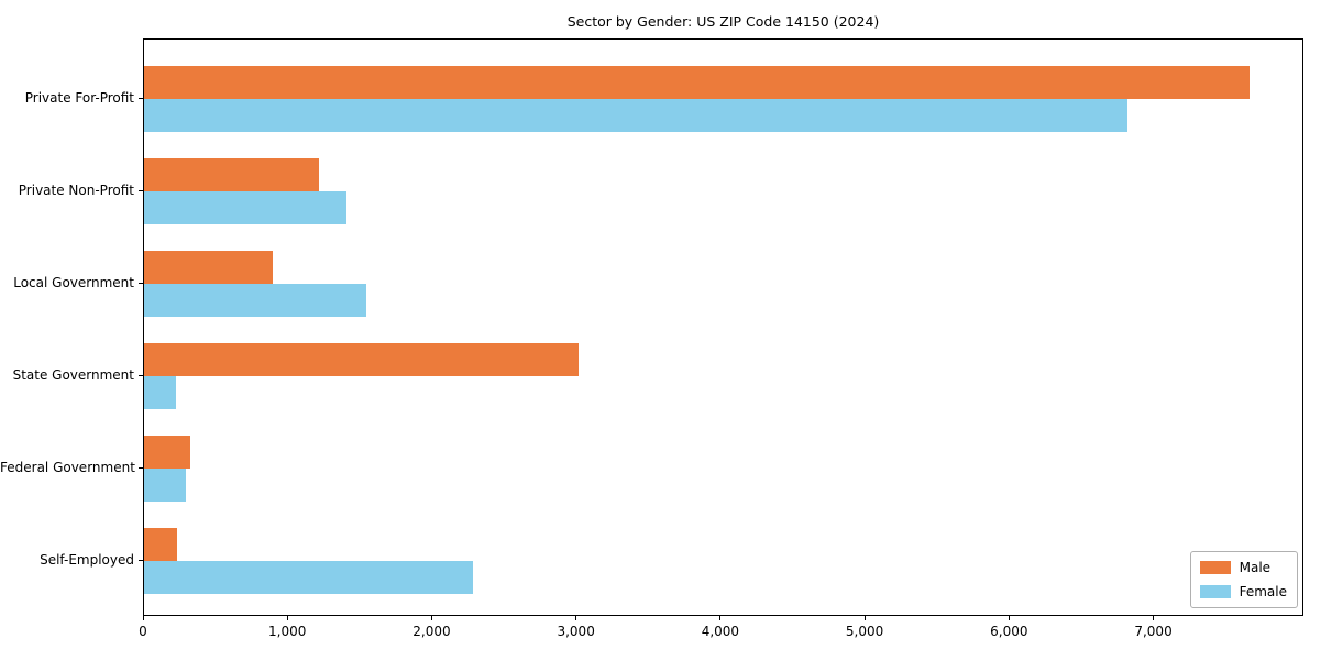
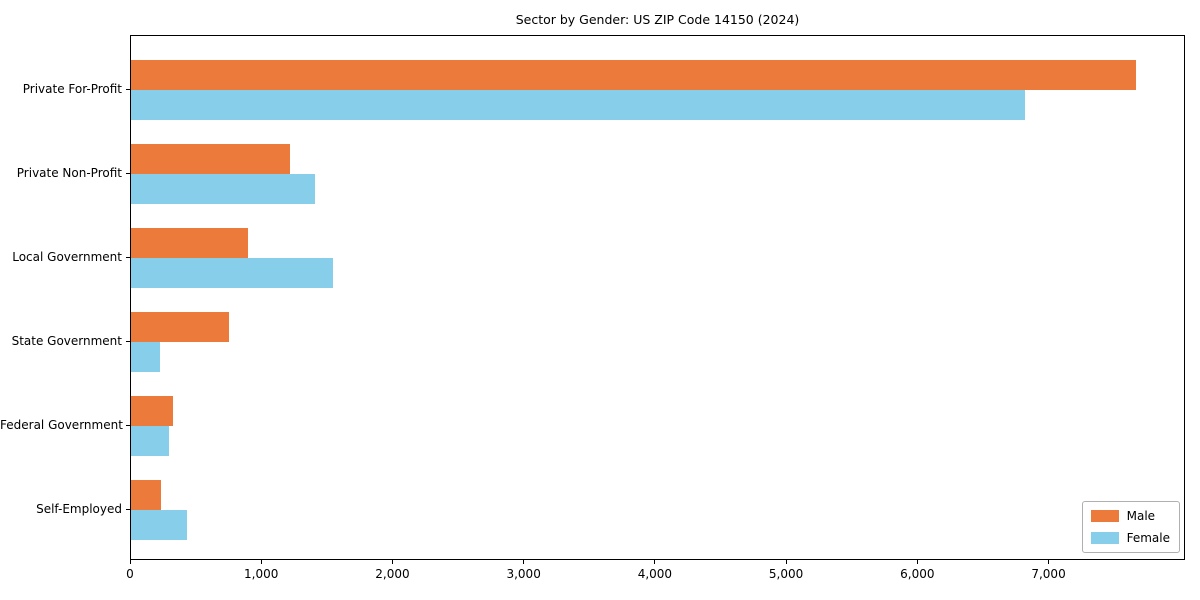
Male/State Government: 3010 -> 750
Female/Self-Employed: 2280 -> 430
